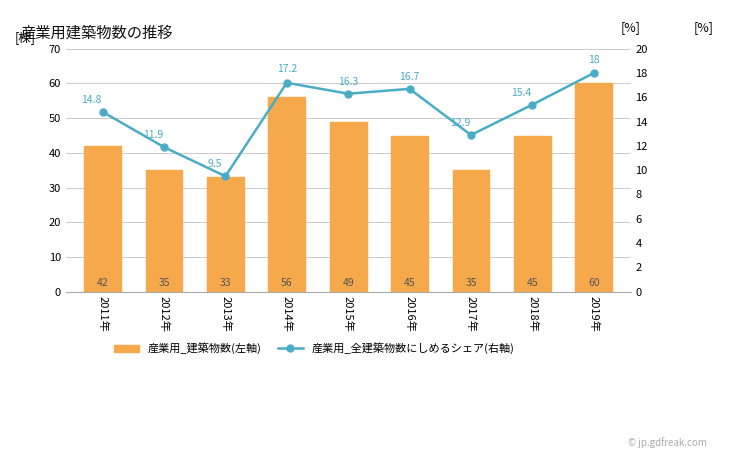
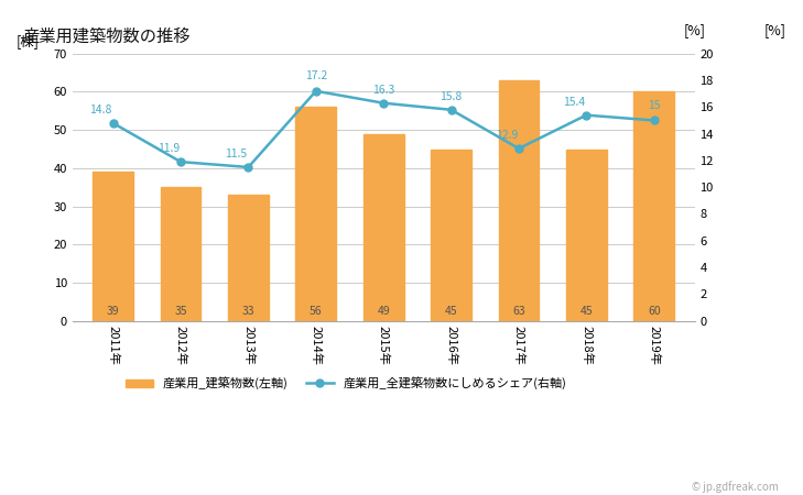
産業用_建築物数(左軸)/2011年: 42 -> 39
産業用_全建築物数にしめるシェア(右軸)/2013年: 9.5 -> 11.5
産業用_全建築物数にしめるシェア(右軸)/2016年: 16.7 -> 15.8
産業用_建築物数(左軸)/2017年: 35 -> 63
産業用_全建築物数にしめるシェア(右軸)/2019年: 18 -> 15
